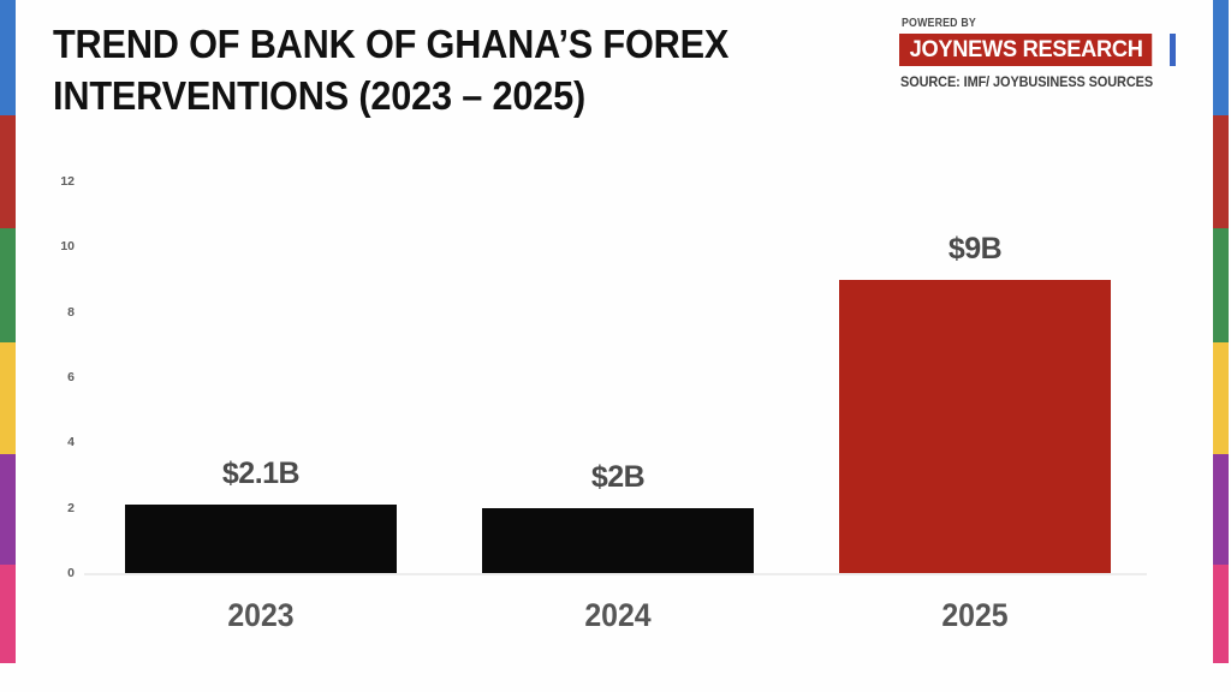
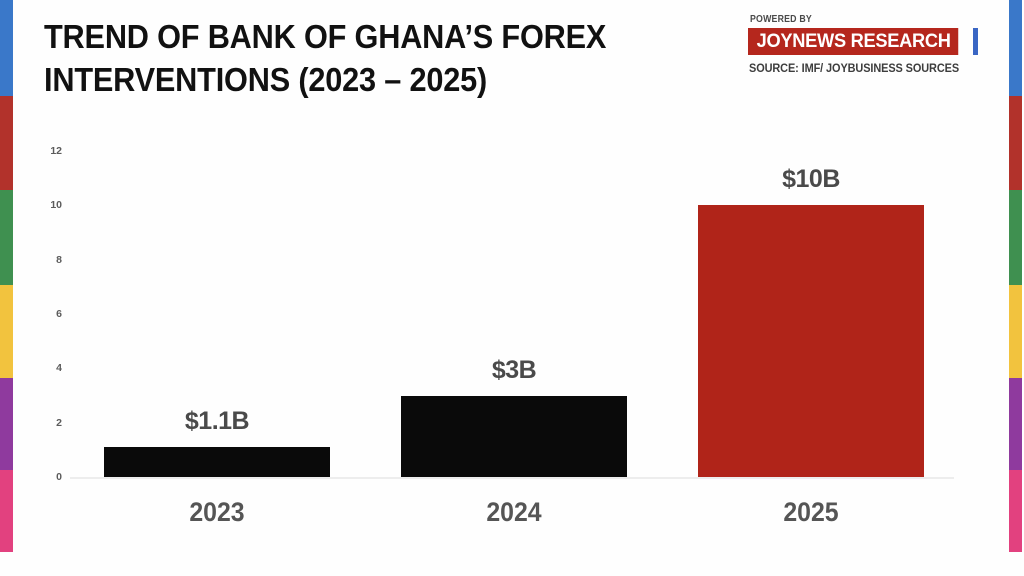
2023: $2.1B -> $1.1B
2024: $2B -> $3B
2025: $9B -> $10B
